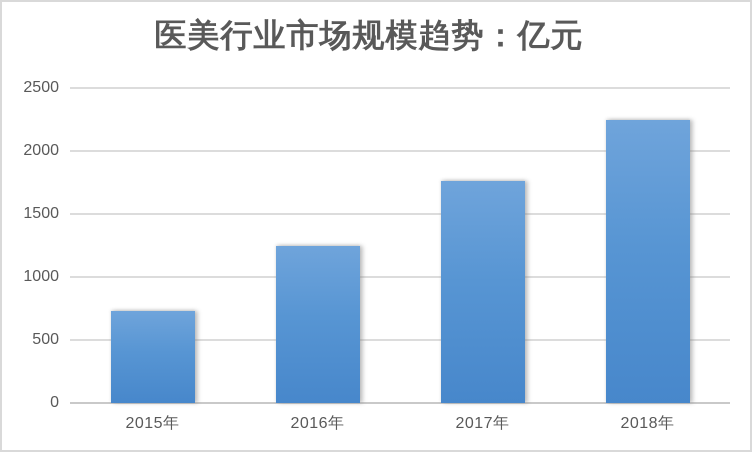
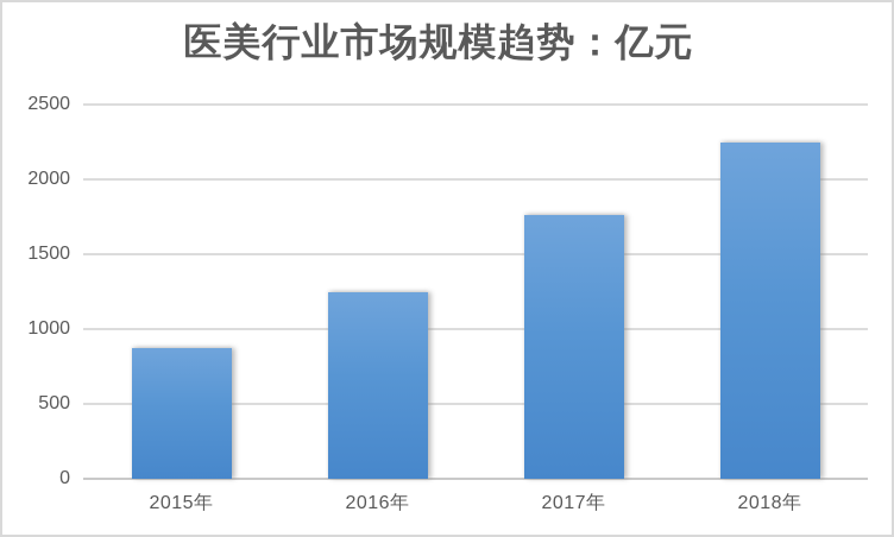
2015年: 730 -> 870
